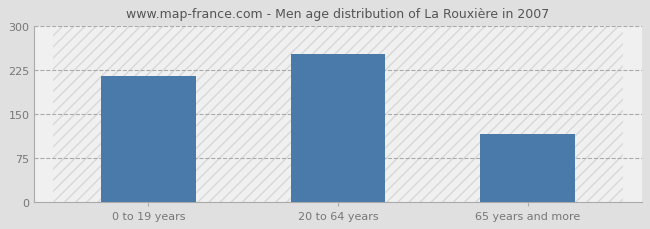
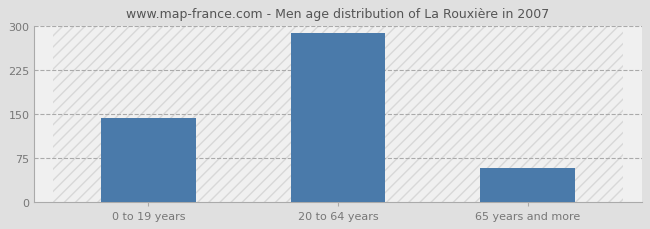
0 to 19 years: 214 -> 143
20 to 64 years: 252 -> 288
65 years and more: 116 -> 57
